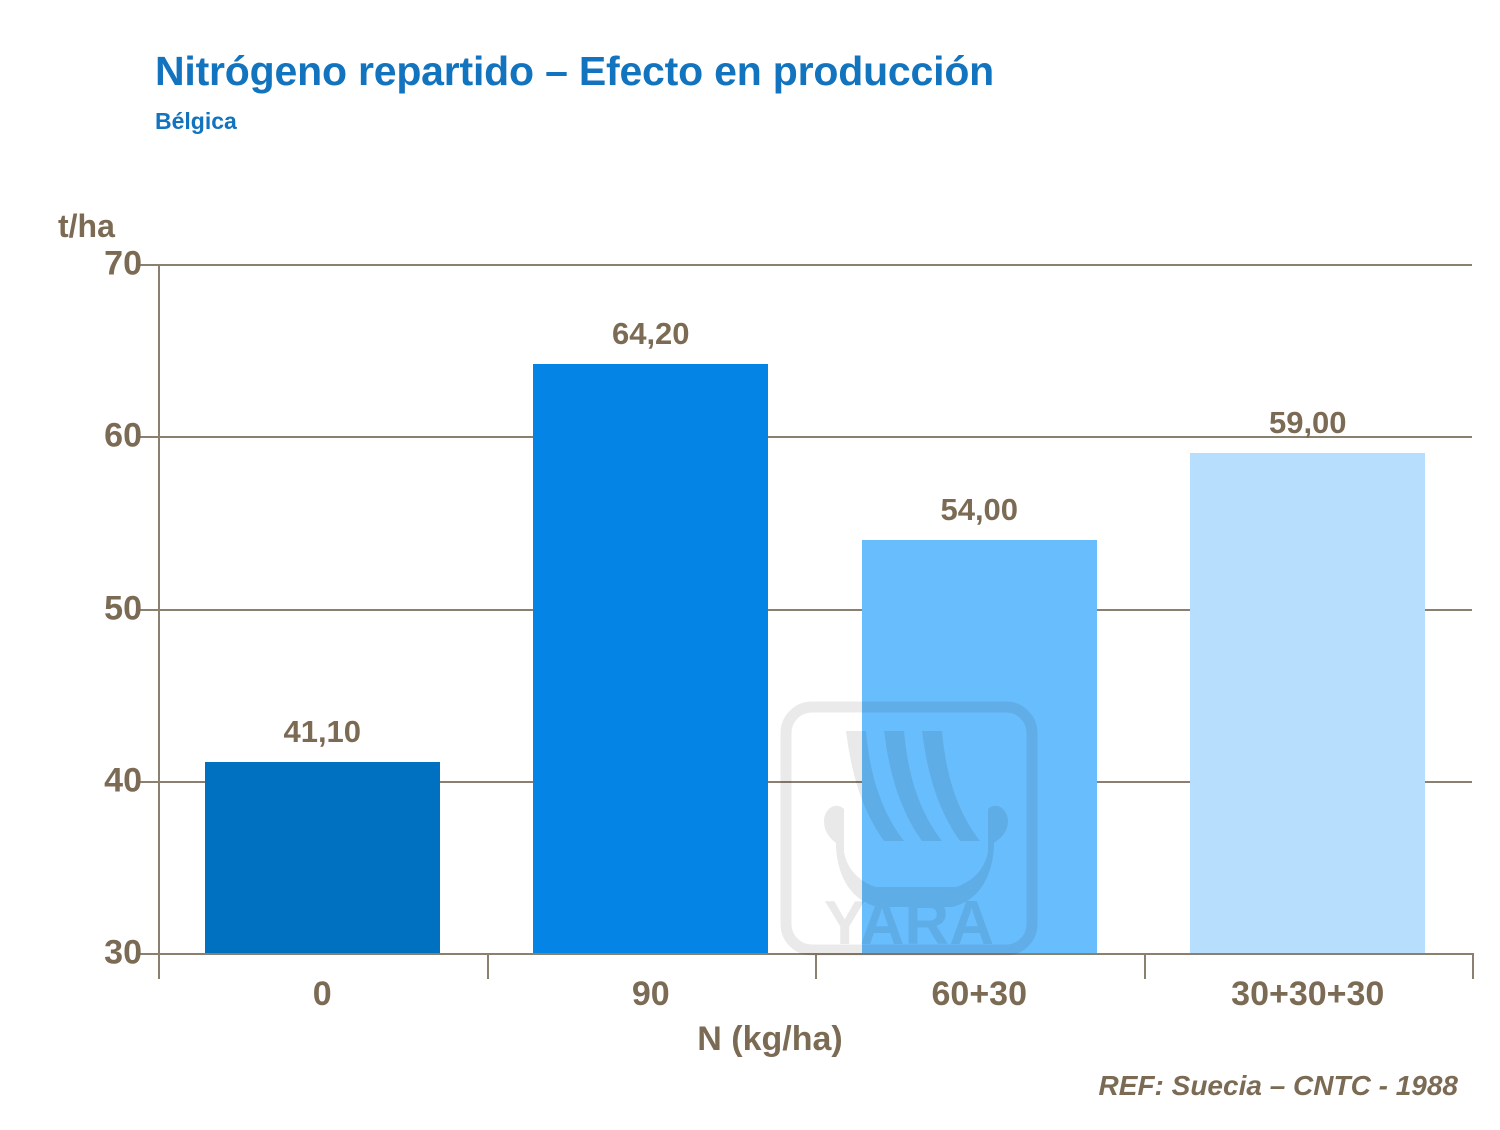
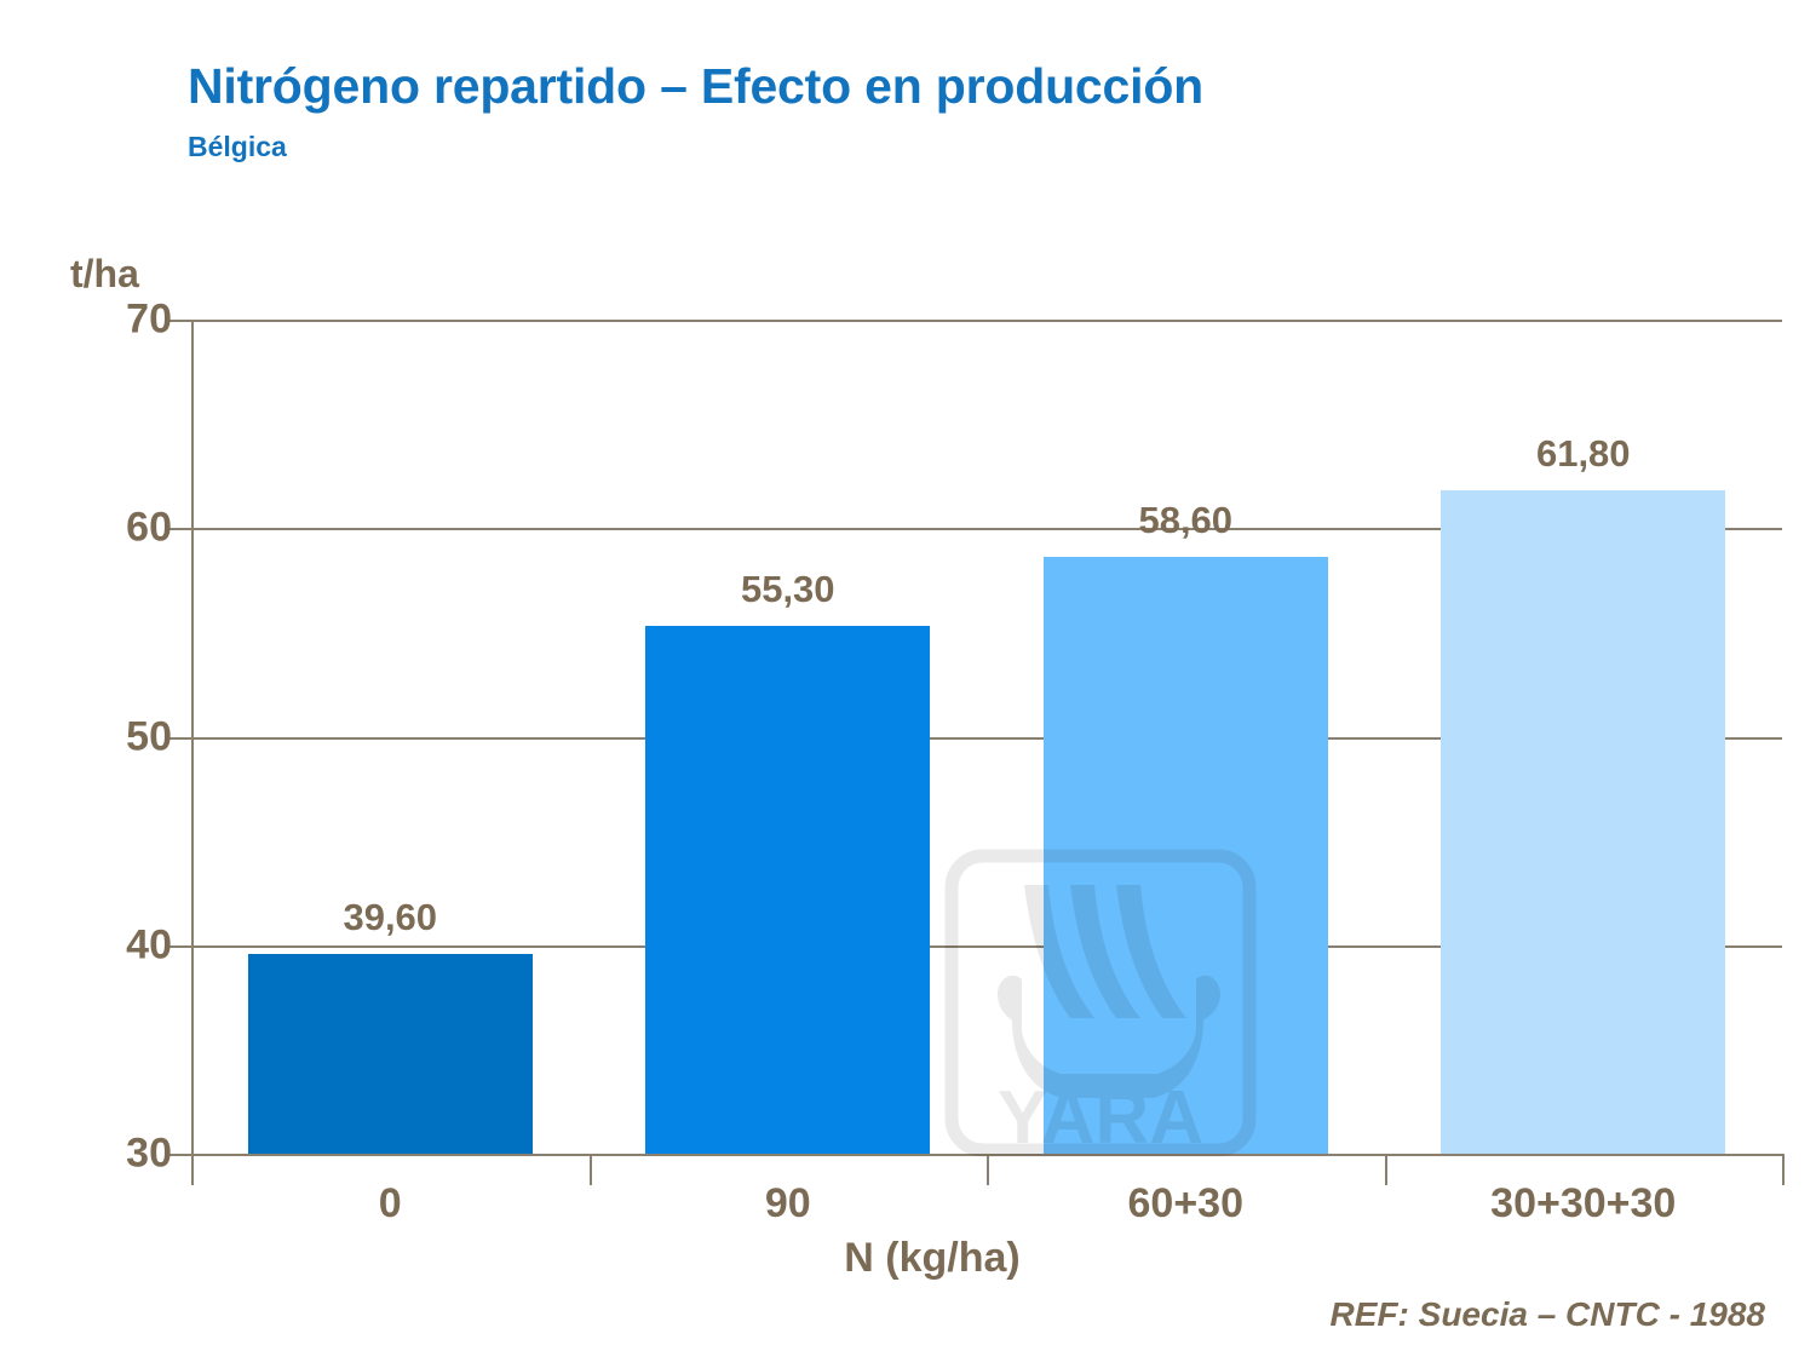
0: 41,10 -> 39,60
90: 64,20 -> 55,30
60+30: 54,00 -> 58,60
30+30+30: 59,00 -> 61,80
